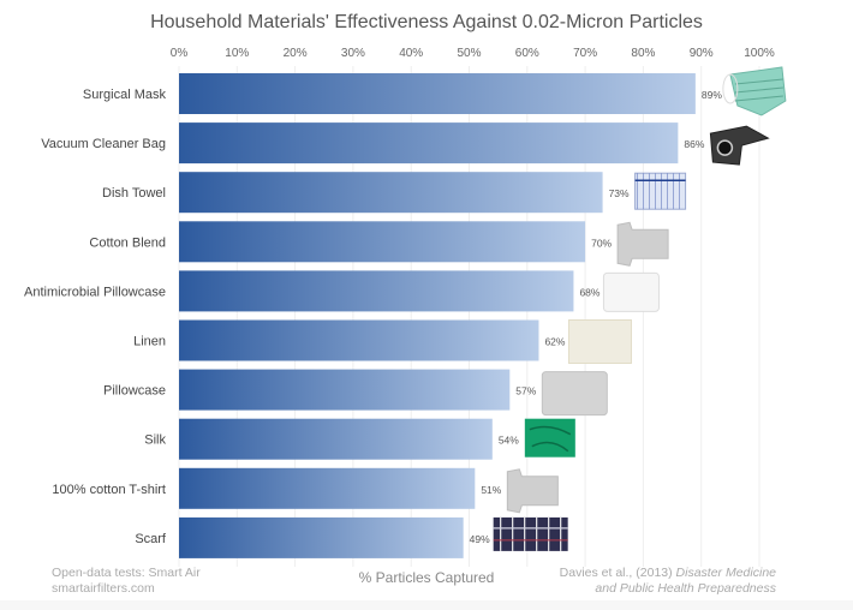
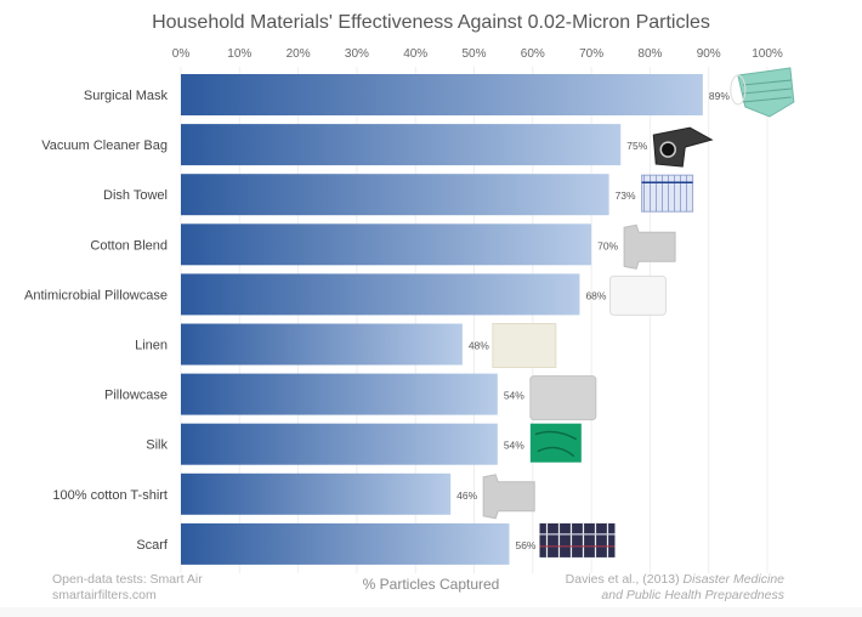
Vacuum Cleaner Bag: 86% -> 75%
Linen: 62% -> 48%
Pillowcase: 57% -> 54%
100% cotton T-shirt: 51% -> 46%
Scarf: 49% -> 56%
